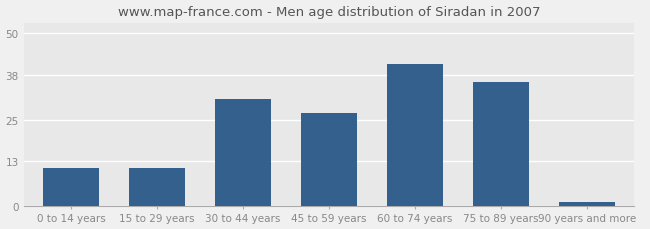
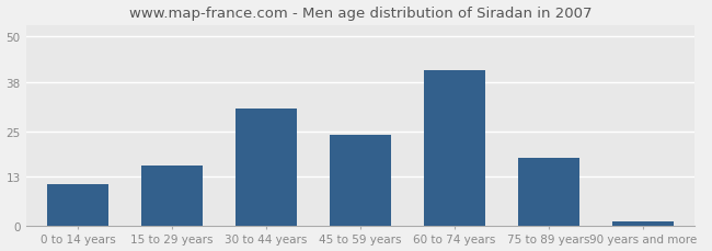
15 to 29 years: 11 -> 16
45 to 59 years: 27 -> 24
75 to 89 years: 36 -> 18
